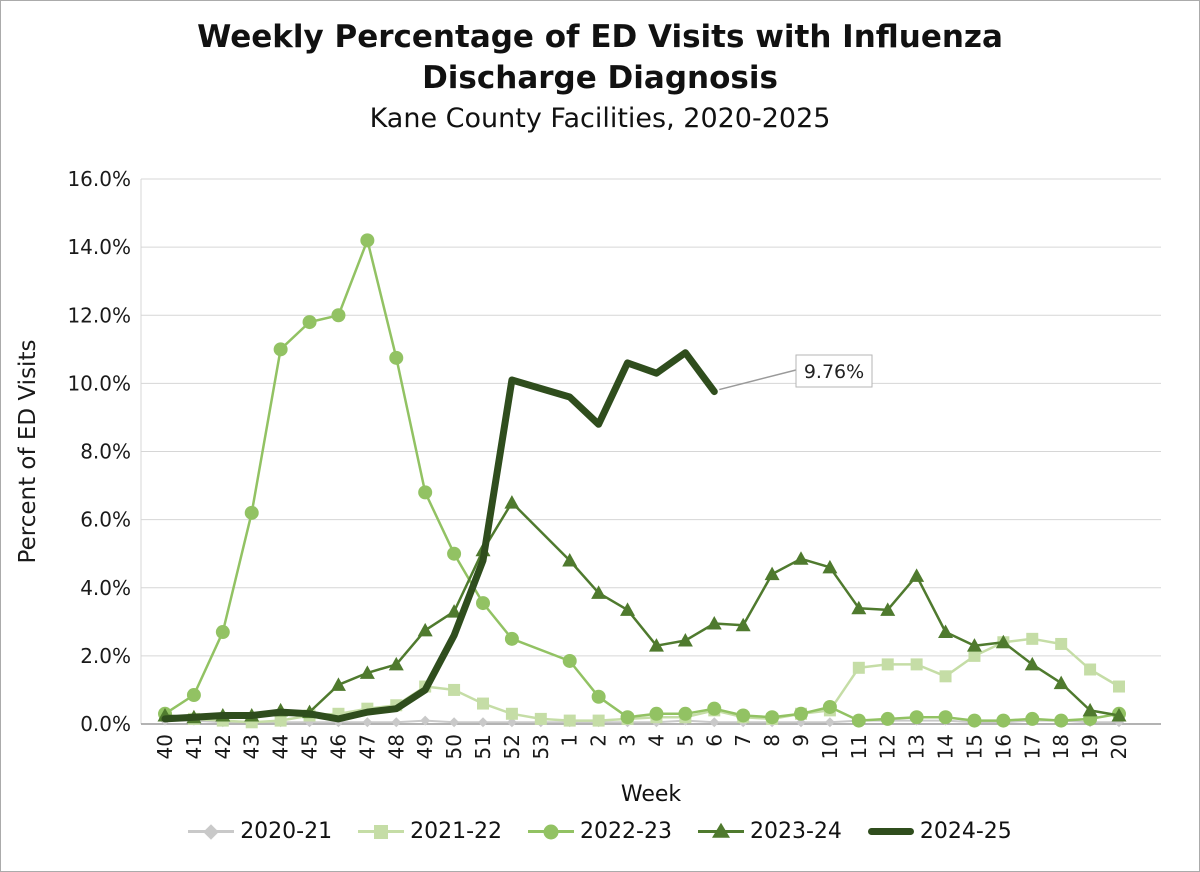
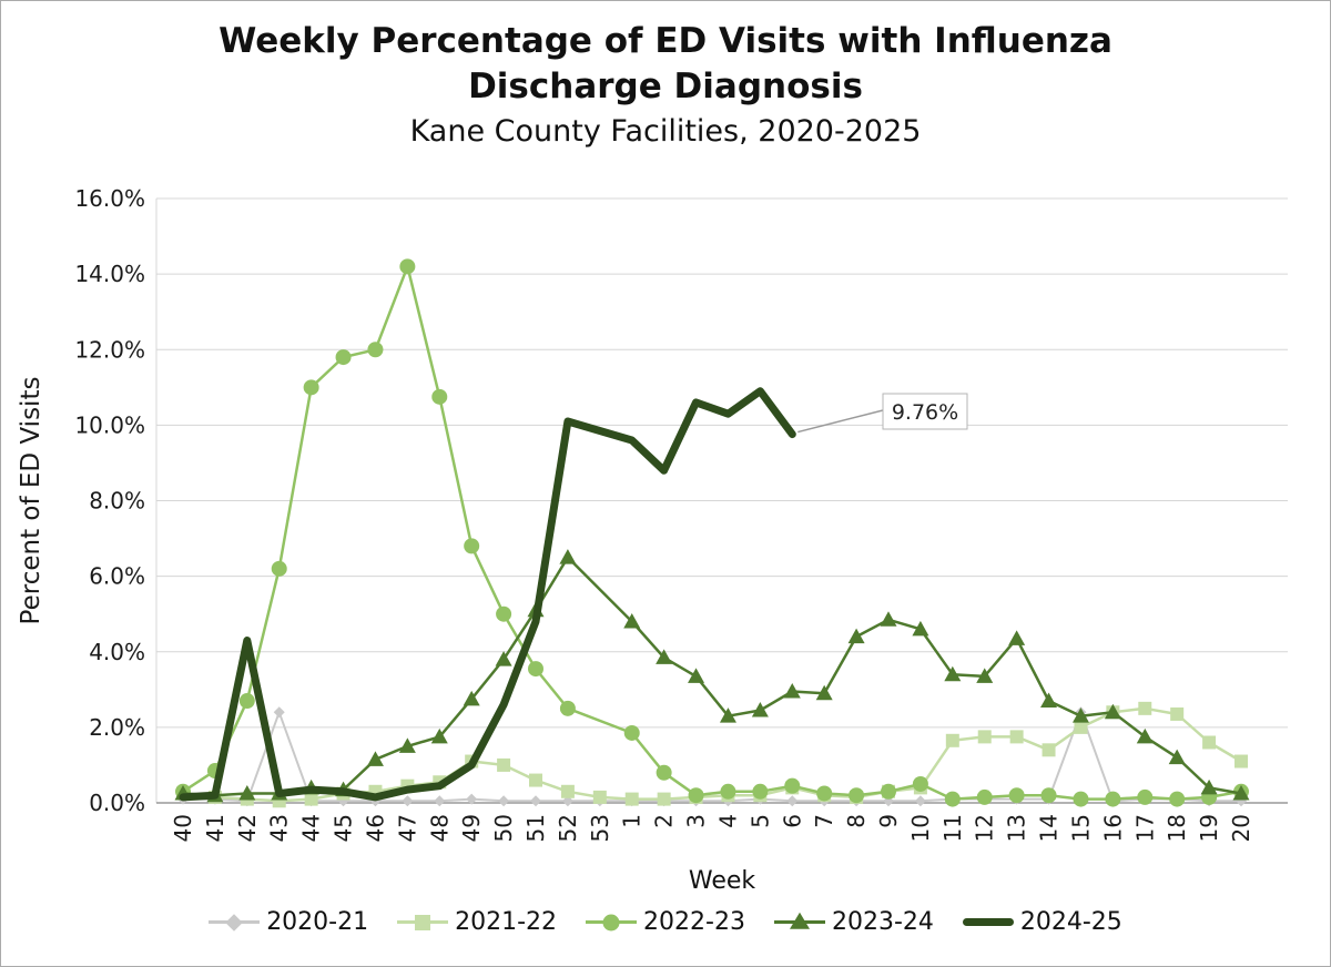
2024-25/42: 0.2% -> 4.3%
2020-21/43: 0.1% -> 2.4%
2023-24/50: 3.3% -> 3.8%
2020-21/15: 0.1% -> 2.4%
